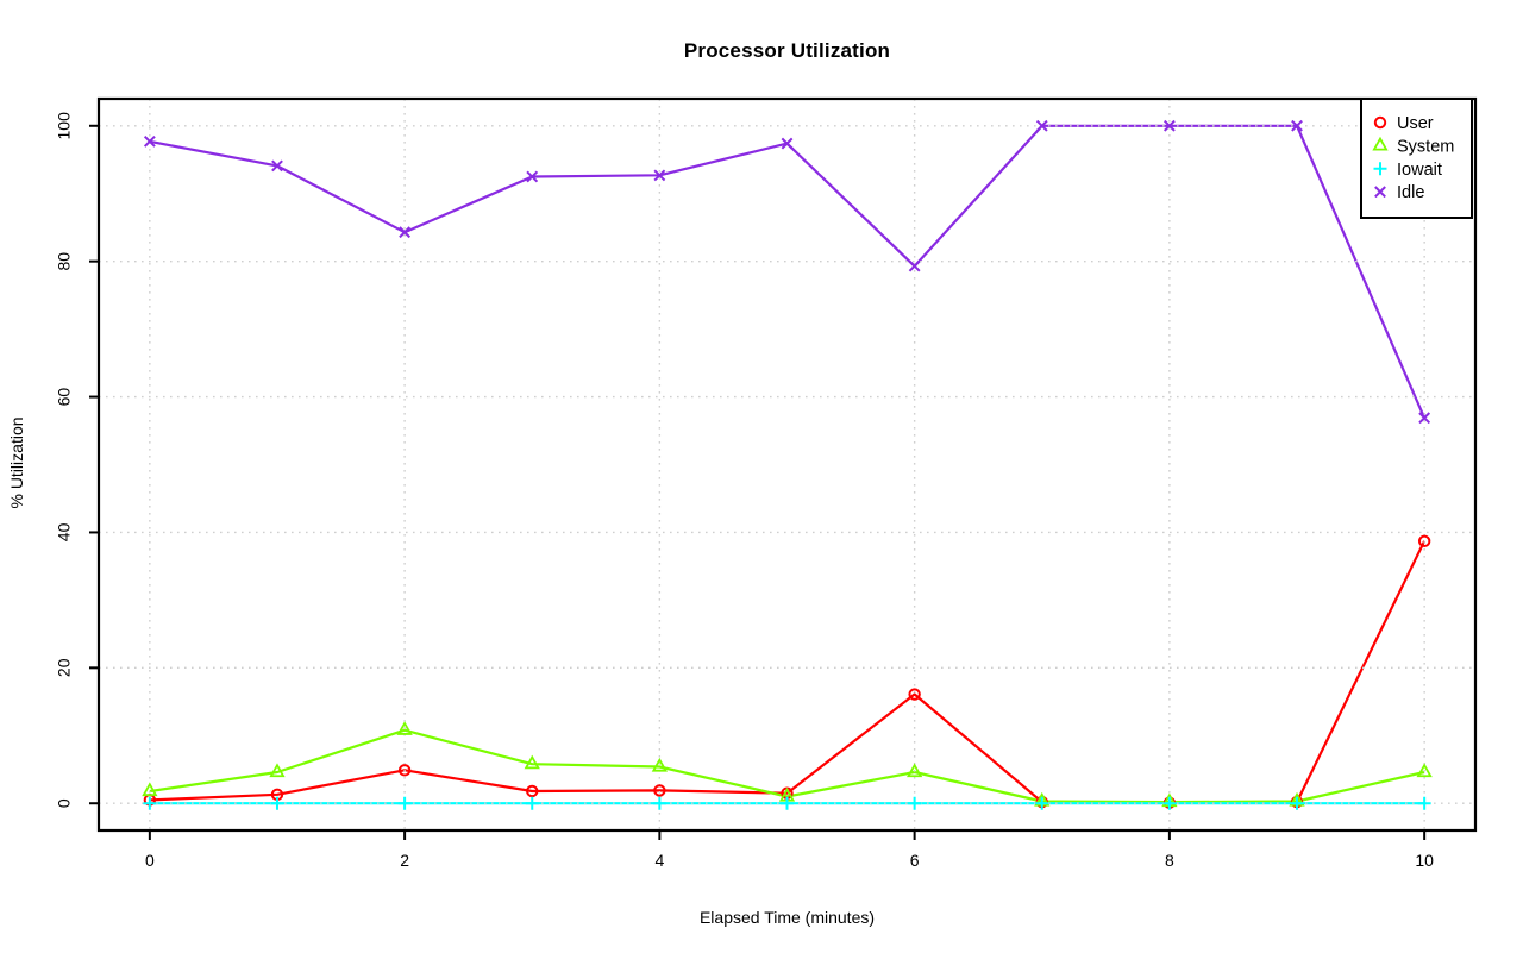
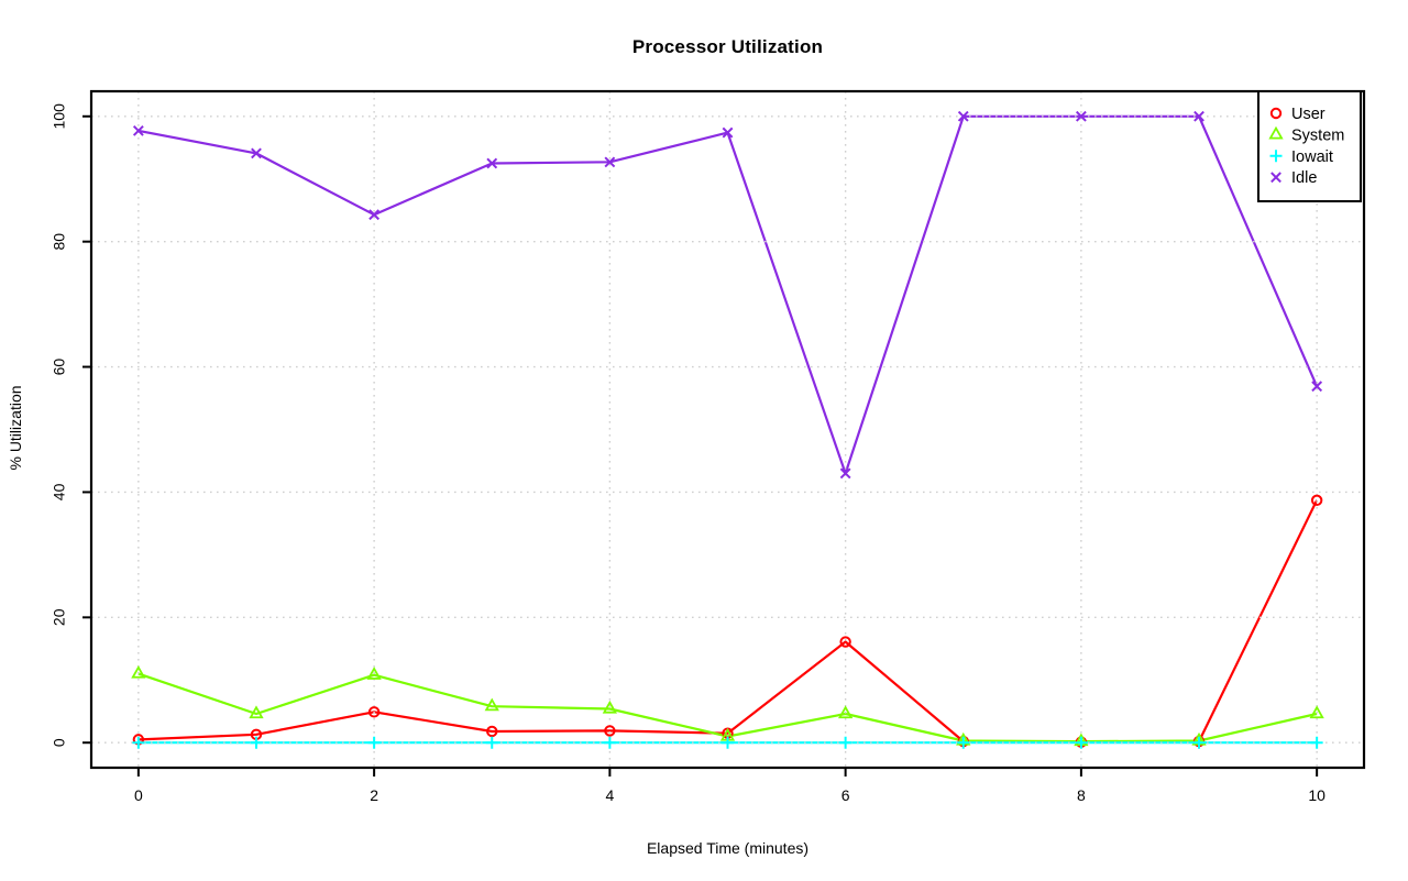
System/0: 2 -> 11
Idle/6: 79 -> 43
